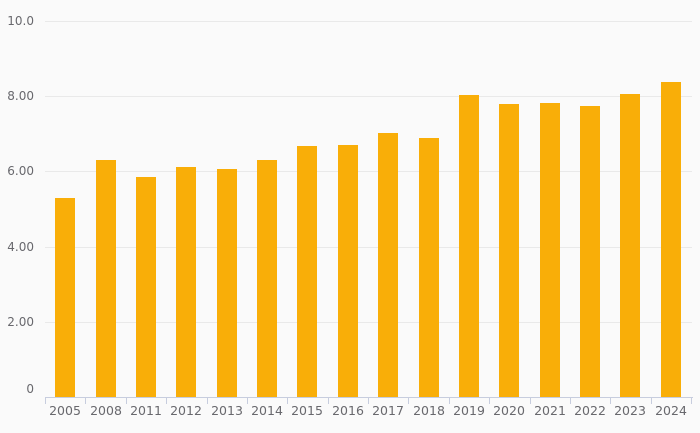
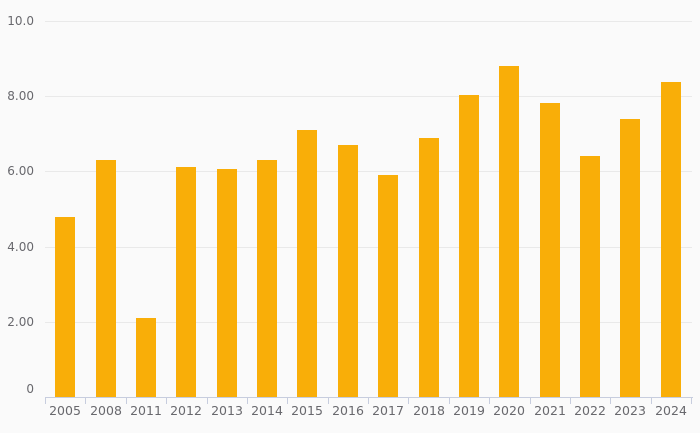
2005: 5.3 -> 4.8
2011: 5.9 -> 2.1
2015: 6.7 -> 7.1
2017: 7.0 -> 5.9
2020: 7.8 -> 8.8
2022: 7.7 -> 6.4
2023: 8.1 -> 7.4
